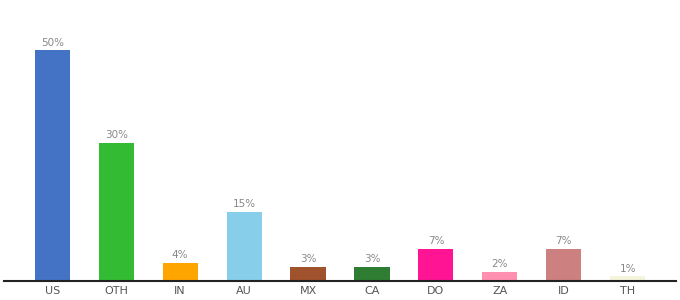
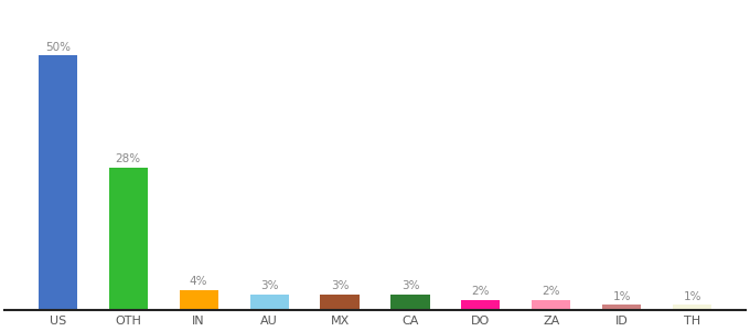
OTH: 30% -> 28%
AU: 15% -> 3%
DO: 7% -> 2%
ID: 7% -> 1%
